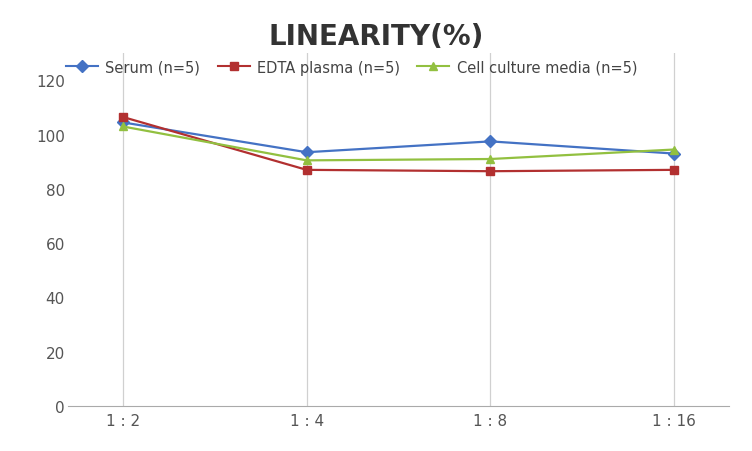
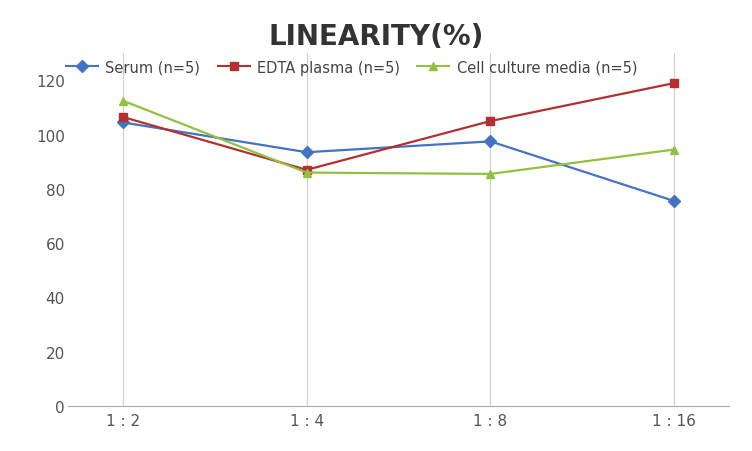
Cell culture media (n=5)/1 : 2: 103.0 -> 112.5
Cell culture media (n=5)/1 : 4: 90.5 -> 86.0
EDTA plasma (n=5)/1 : 8: 86.5 -> 105.0
Cell culture media (n=5)/1 : 8: 91.0 -> 85.5
Serum (n=5)/1 : 16: 93.0 -> 75.5
EDTA plasma (n=5)/1 : 16: 87.0 -> 119.0
